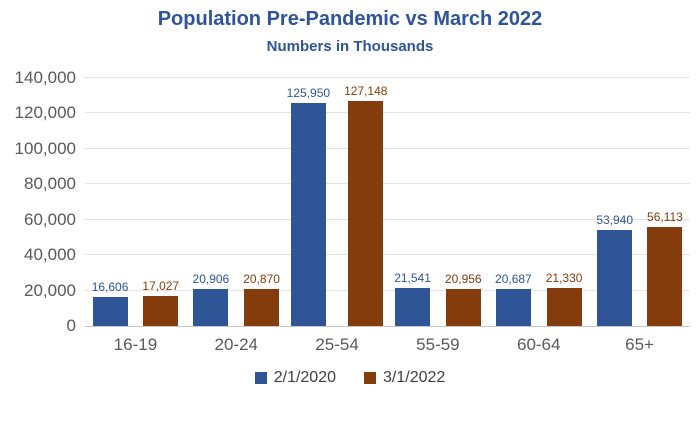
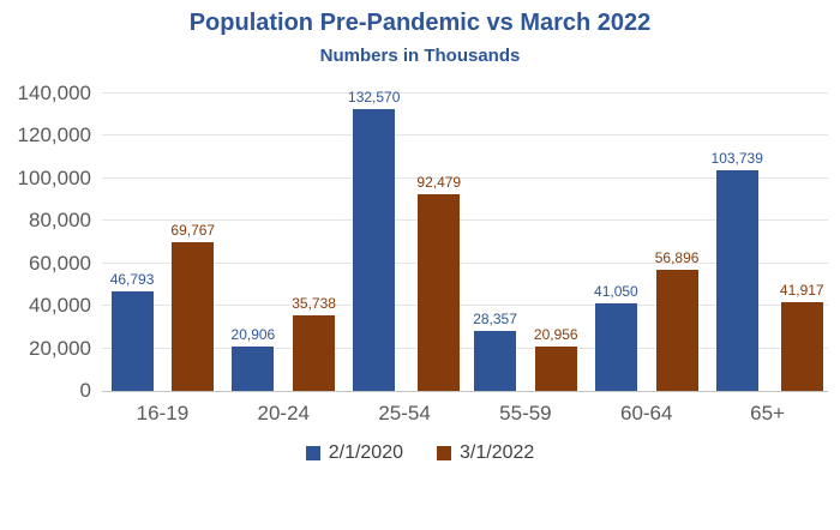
2/1/2020/16-19: 16,606 -> 46,793
3/1/2022/16-19: 17,027 -> 69,767
3/1/2022/20-24: 20,870 -> 35,738
2/1/2020/25-54: 125,950 -> 132,570
3/1/2022/25-54: 127,148 -> 92,479
2/1/2020/55-59: 21,541 -> 28,357
2/1/2020/60-64: 20,687 -> 41,050
3/1/2022/60-64: 21,330 -> 56,896
2/1/2020/65+: 53,940 -> 103,739
3/1/2022/65+: 56,113 -> 41,917
